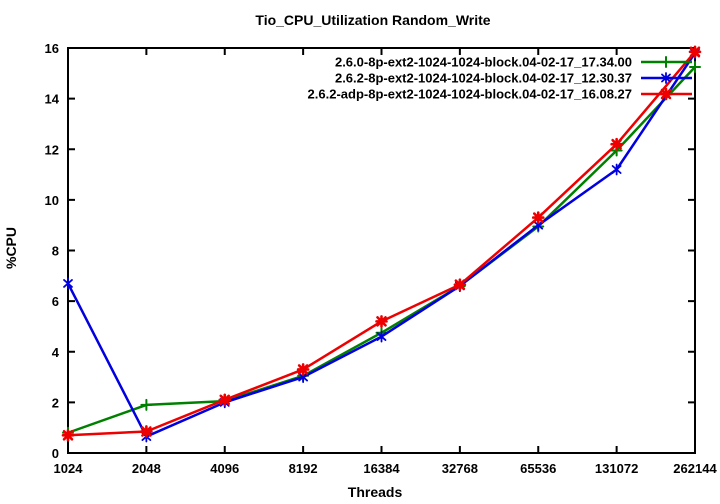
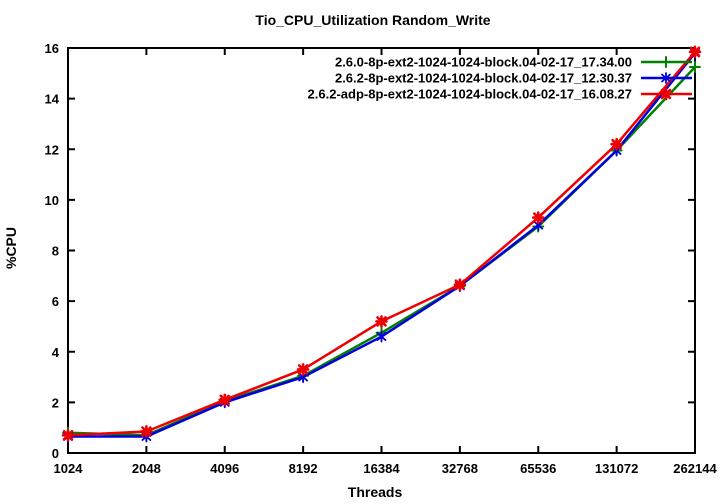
2.6.2-8p-ext2-1024-1024-block.04-02-17_12.30.37/1024: 6.7 -> 0.7
2.6.0-8p-ext2-1024-1024-block.04-02-17_17.34.00/2048: 1.9 -> 0.7
2.6.2-8p-ext2-1024-1024-block.04-02-17_12.30.37/131072: 11.2 -> 11.9
